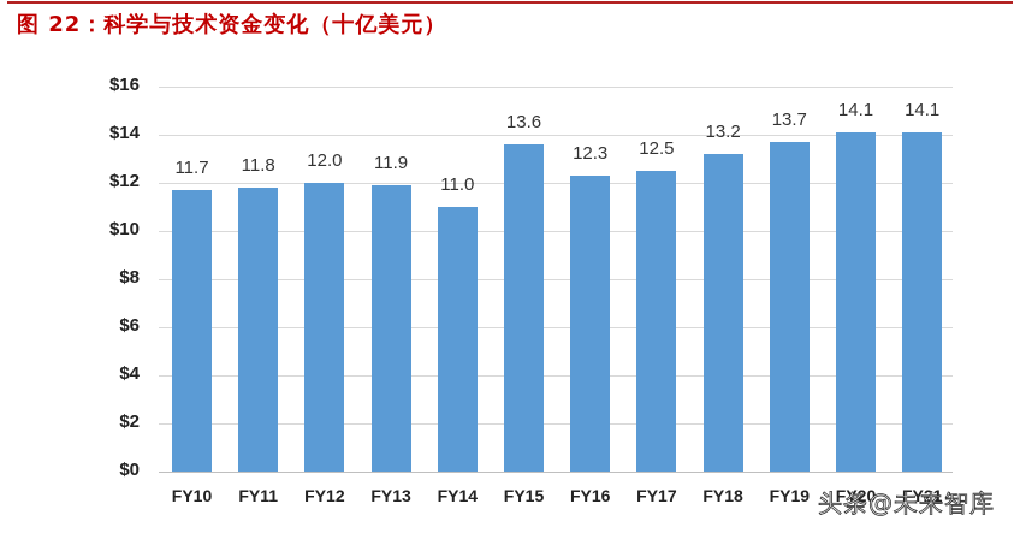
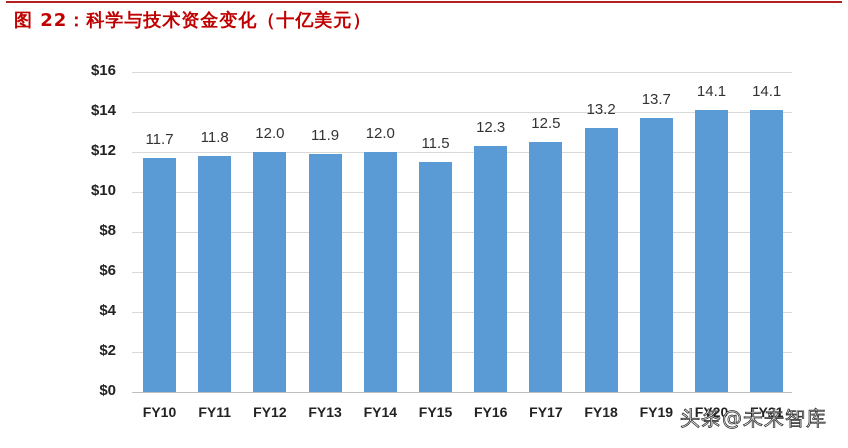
FY14: 11.0 -> 12.0
FY15: 13.6 -> 11.5
